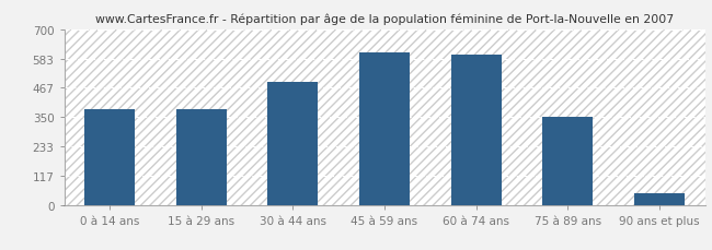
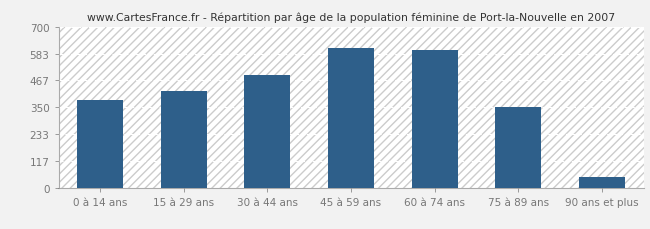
15 à 29 ans: 380 -> 420
